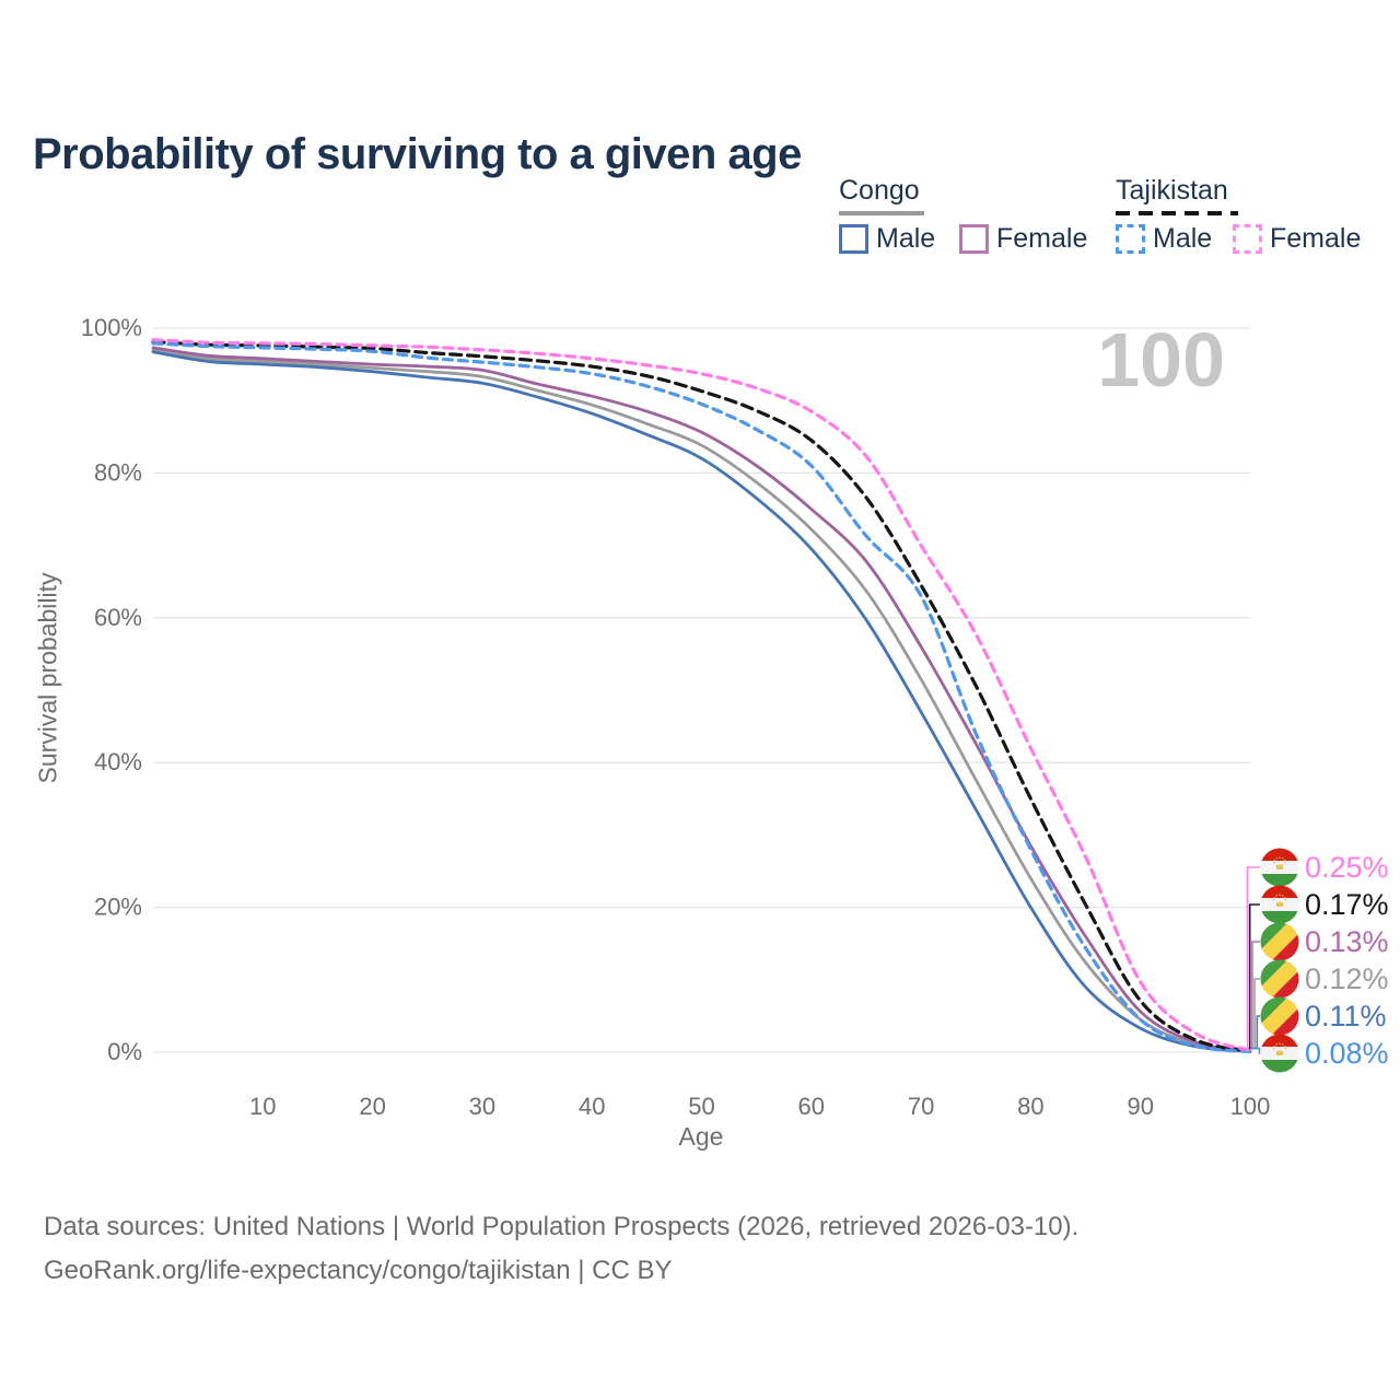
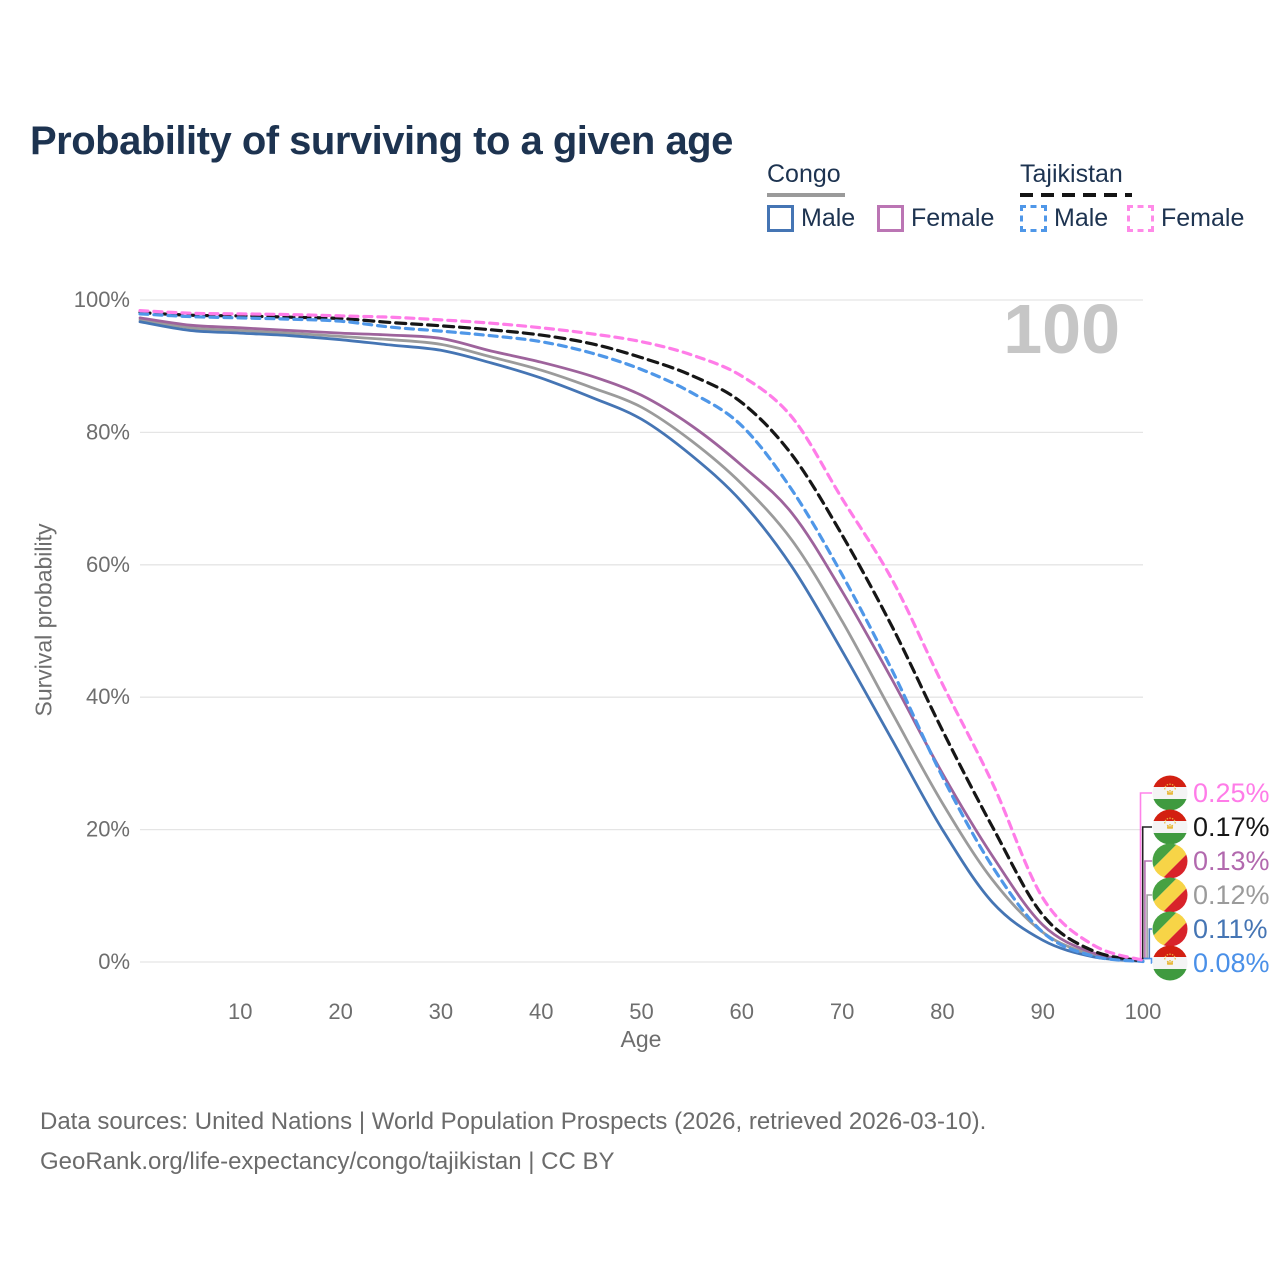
Tajikistan Male/70: 63% -> 58%
